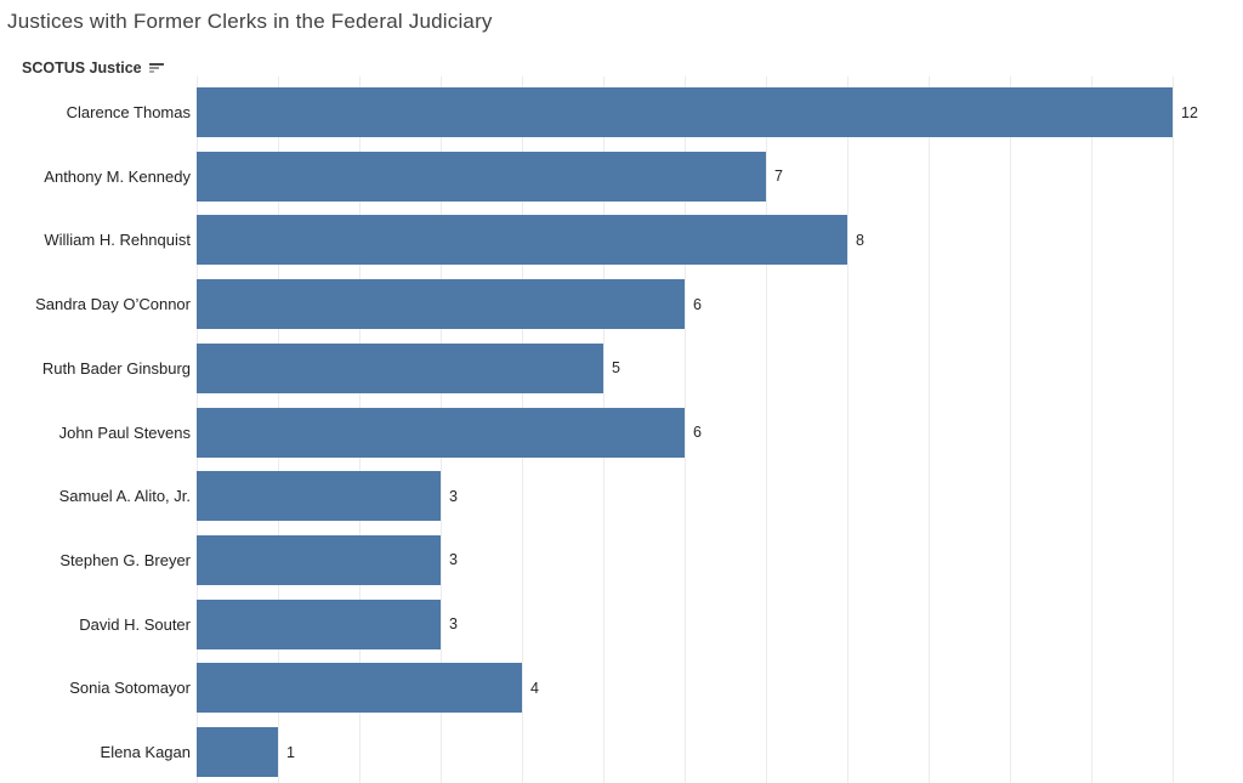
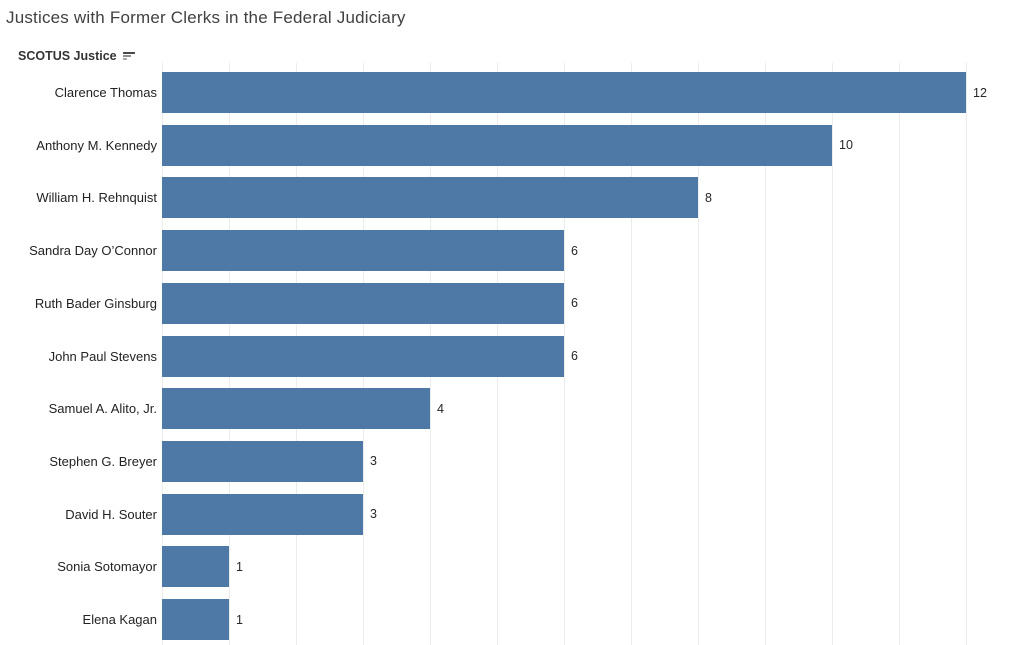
Anthony M. Kennedy: 7 -> 10
Ruth Bader Ginsburg: 5 -> 6
Samuel A. Alito, Jr.: 3 -> 4
Sonia Sotomayor: 4 -> 1
